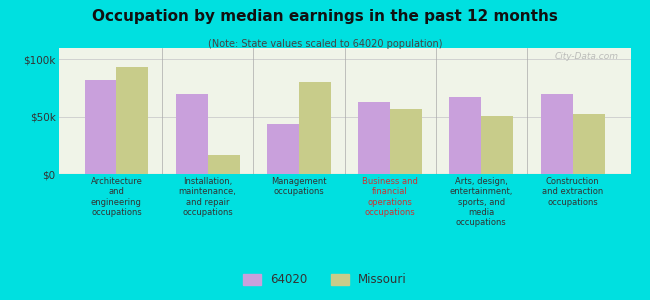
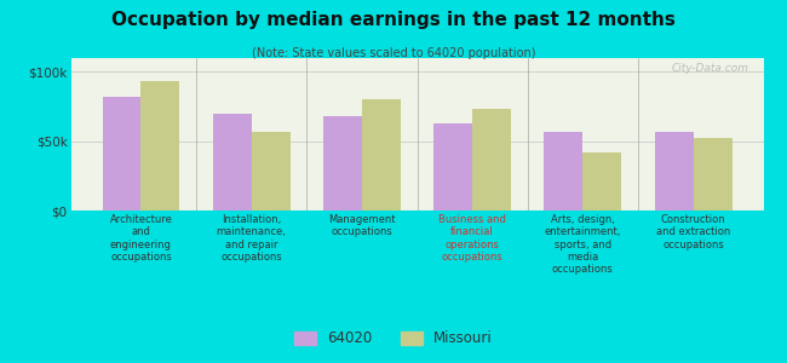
Missouri/Installation, maintenance, and repair occupations: $17k -> $57k
64020/Management occupations: $44k -> $68k
Missouri/Business and financial operations occupations: $57k -> $73k
64020/Arts, design, entertainment, sports, and media occupations: $67k -> $57k
Missouri/Arts, design, entertainment, sports, and media occupations: $51k -> $42k
64020/Construction and extraction occupations: $70k -> $57k
